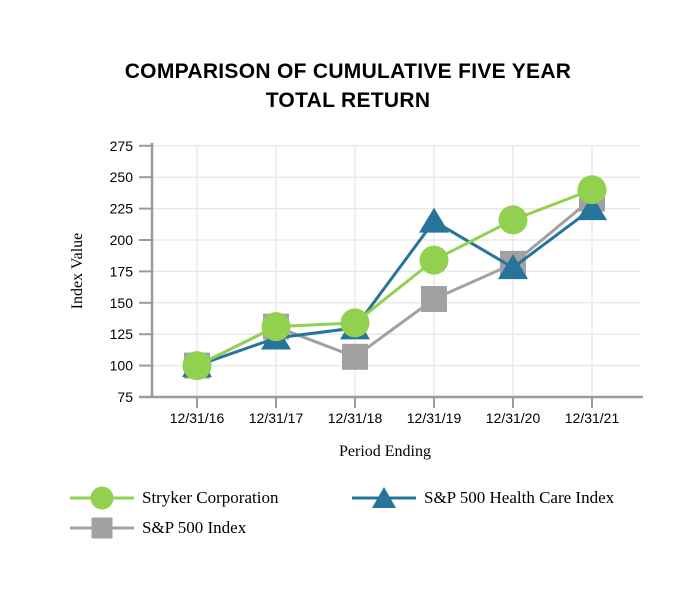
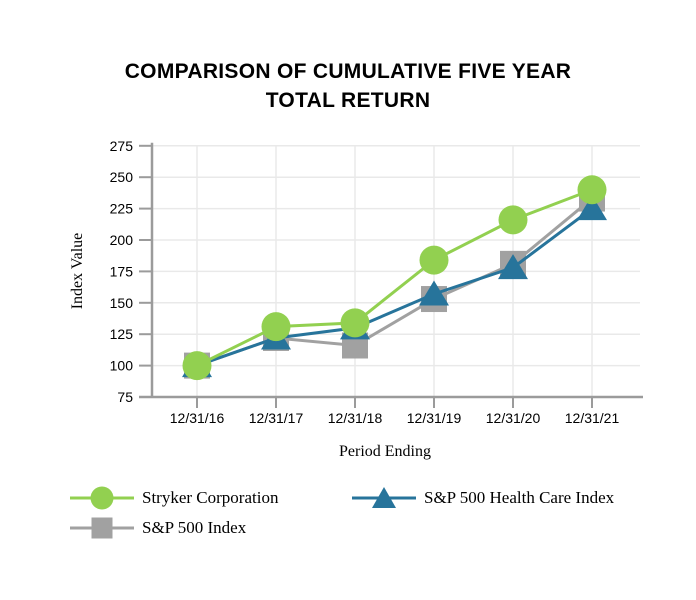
S&P 500 Index/12/31/17: 131 -> 122
S&P 500 Index/12/31/18: 107 -> 116
S&P 500 Health Care Index/12/31/19: 215 -> 157
